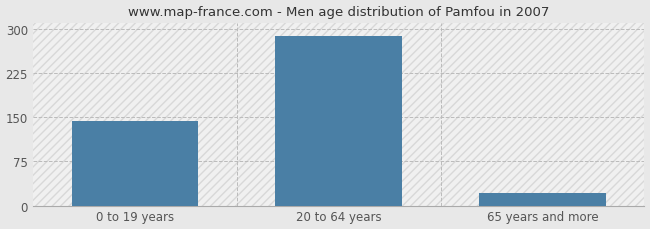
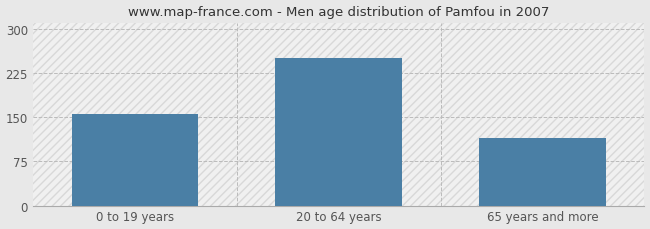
0 to 19 years: 144 -> 156
20 to 64 years: 287 -> 250
65 years and more: 22 -> 114
